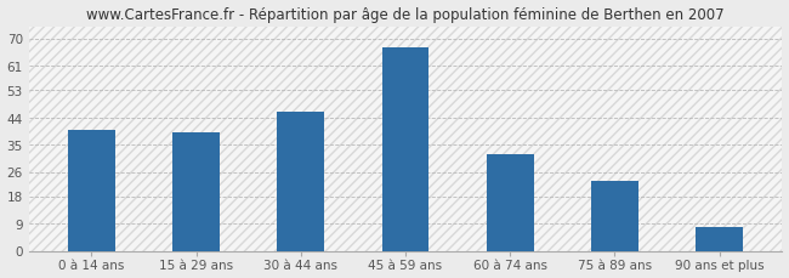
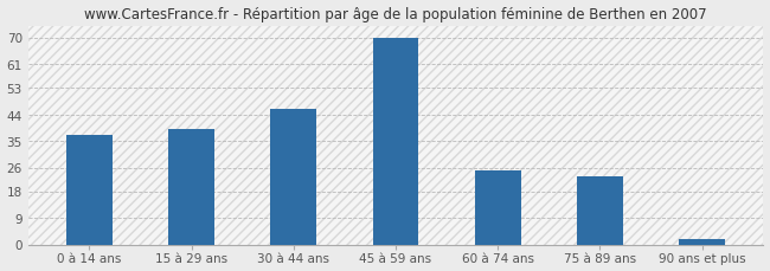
0 à 14 ans: 40 -> 37
45 à 59 ans: 67 -> 70
60 à 74 ans: 32 -> 25
90 ans et plus: 8 -> 2
